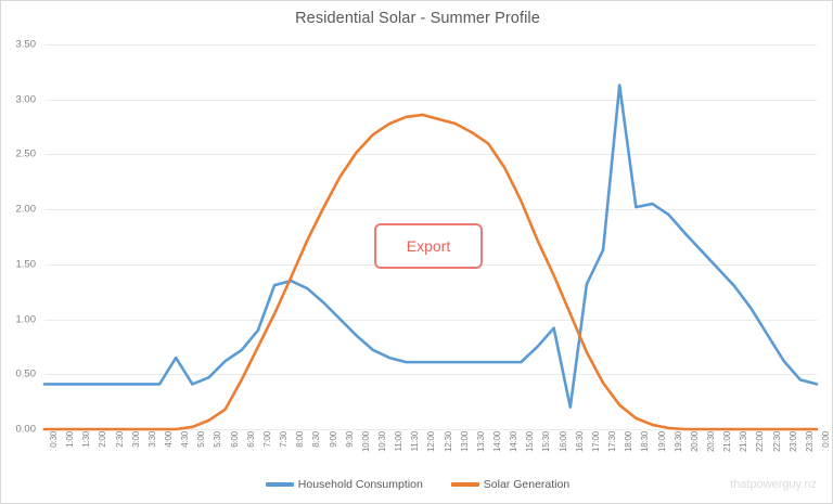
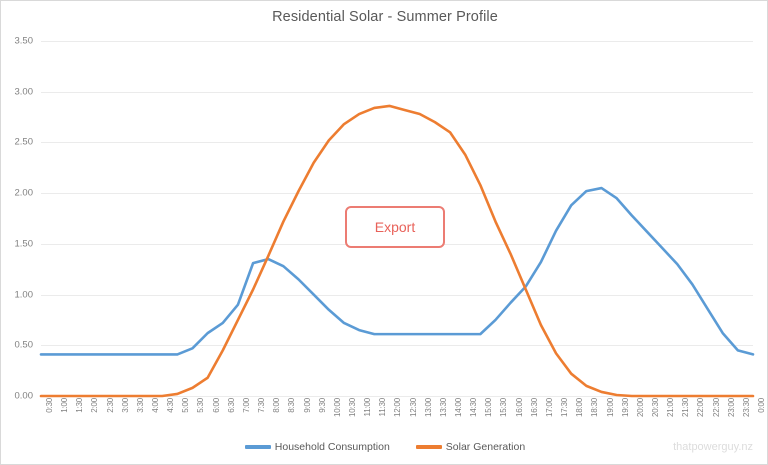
Household Consumption/4:30: 0.65 -> 0.41
Household Consumption/16:30: 0.20 -> 1.08
Household Consumption/18:00: 3.13 -> 1.88
